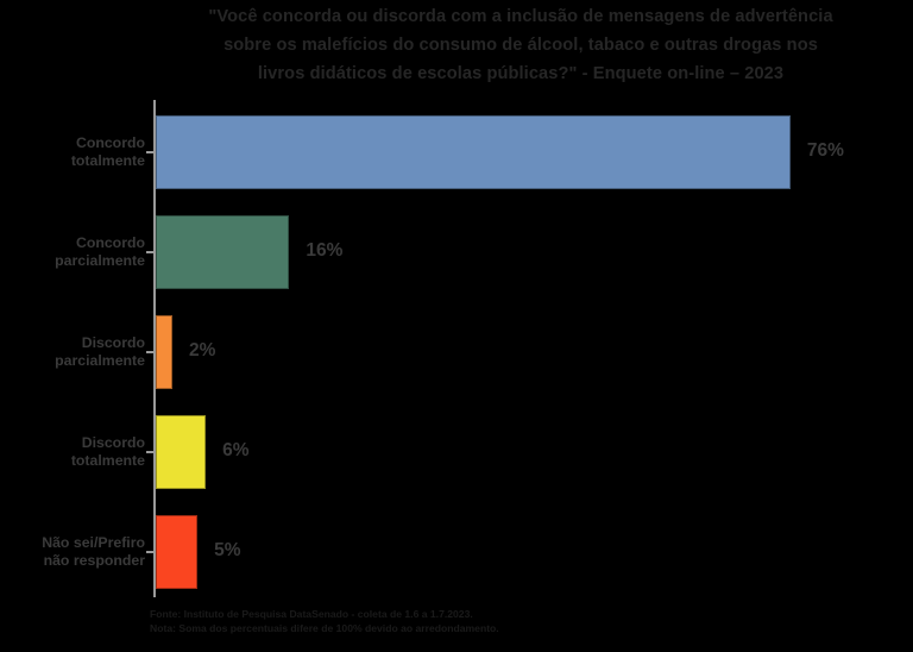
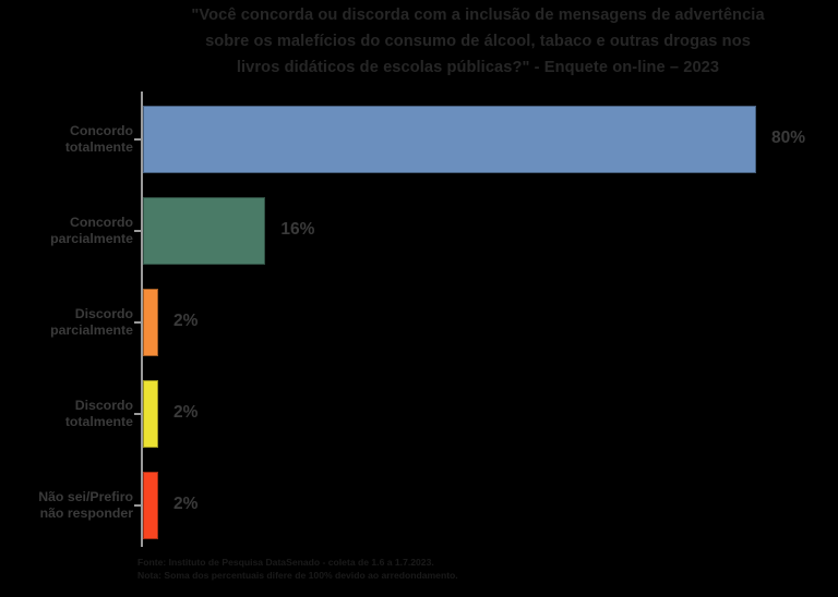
Concordo totalmente: 76% -> 80%
Discordo totalmente: 6% -> 2%
Não sei/Prefiro não responder: 5% -> 2%
